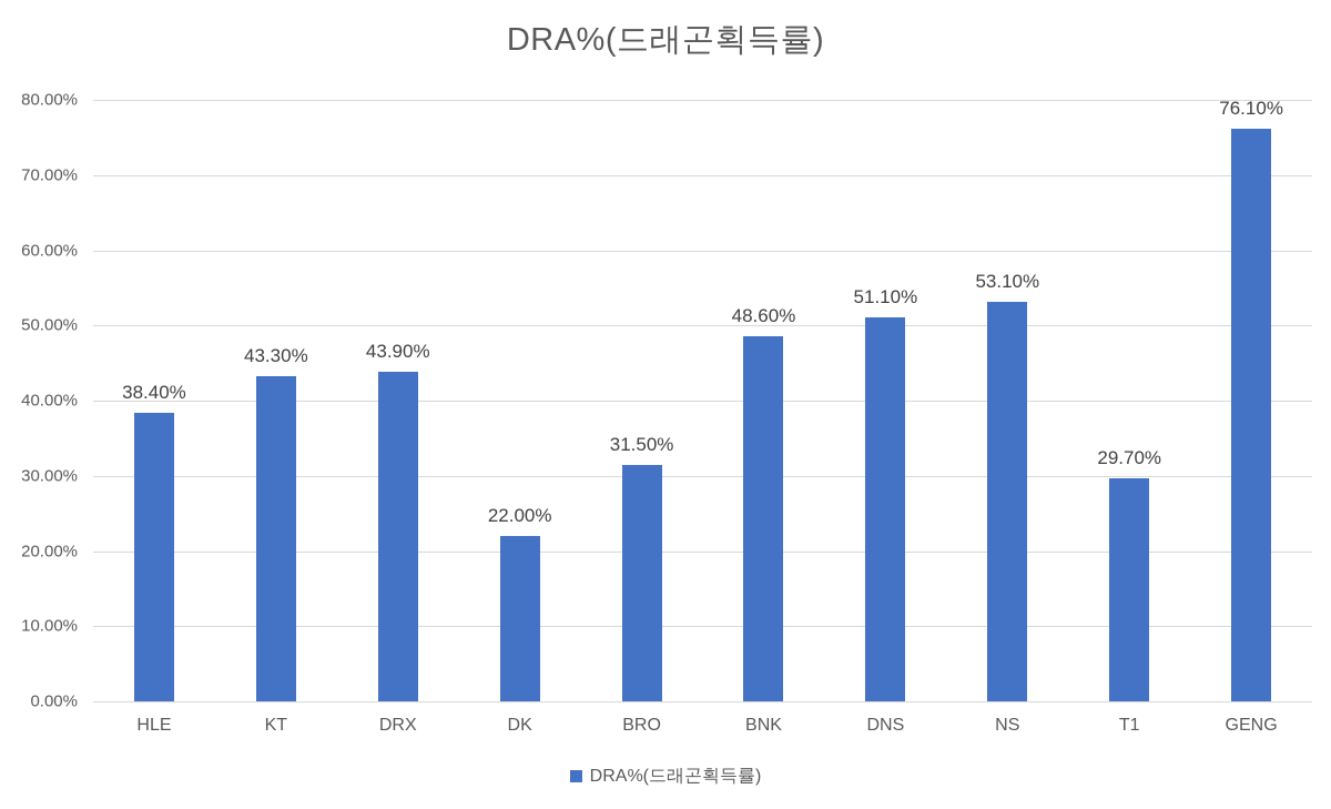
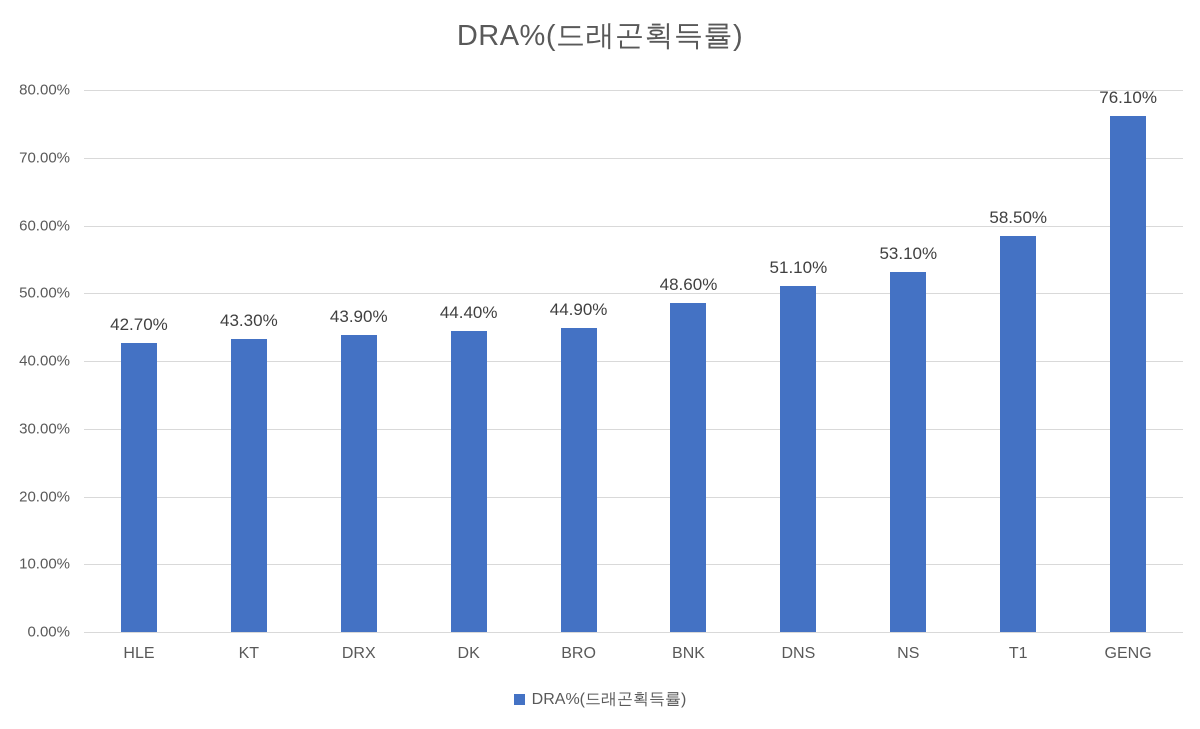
HLE: 38.40% -> 42.70%
DK: 22.00% -> 44.40%
BRO: 31.50% -> 44.90%
T1: 29.70% -> 58.50%
